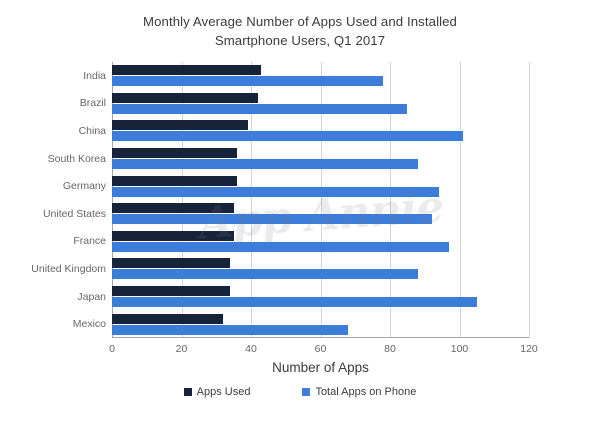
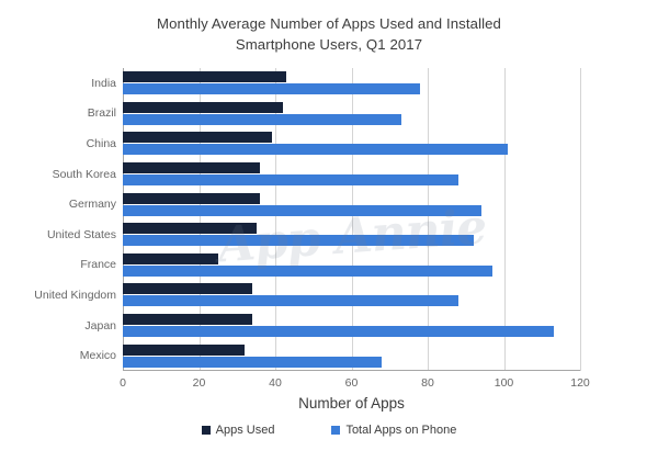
Total Apps on Phone/Brazil: 85 -> 73
Apps Used/France: 35 -> 25
Total Apps on Phone/Japan: 105 -> 113
